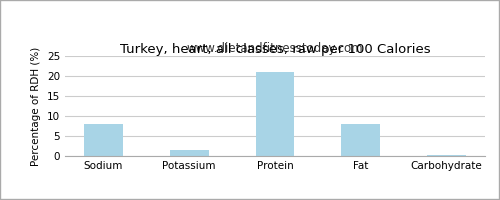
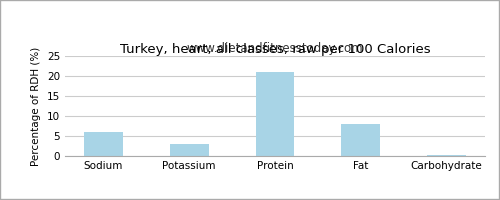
Sodium: 8.0 -> 6.0
Potassium: 1.5 -> 3.0
